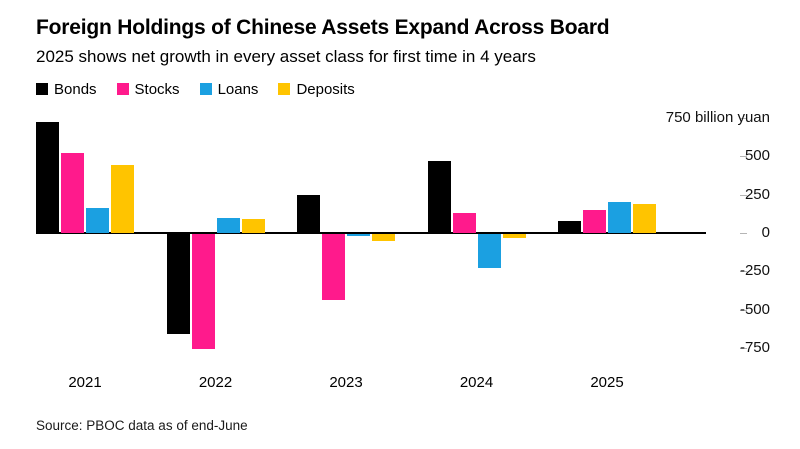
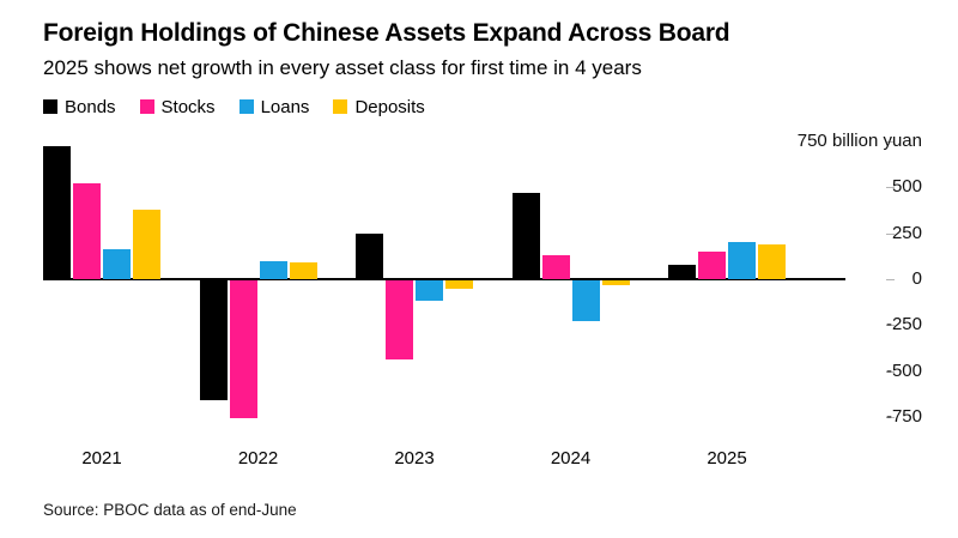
Deposits/2021: 440 -> 380
Loans/2023: -10 -> -110
